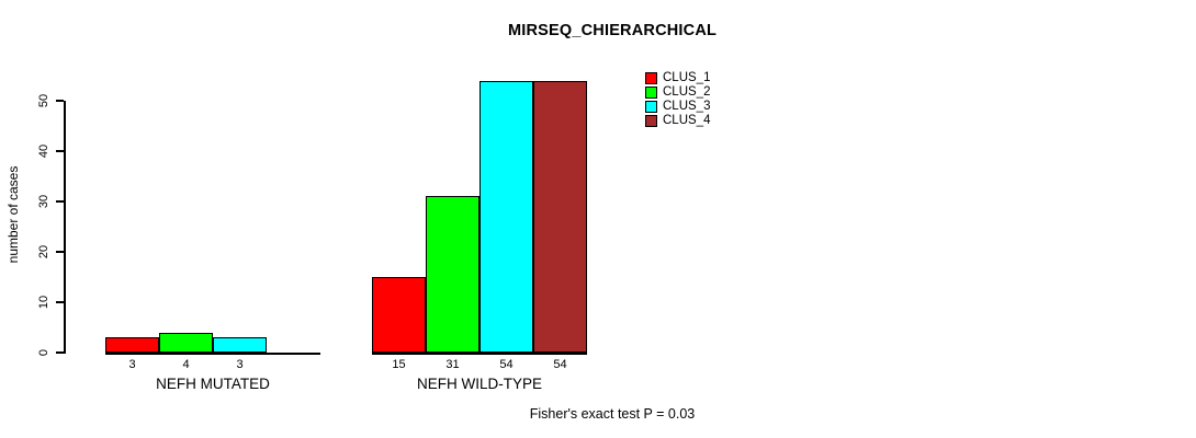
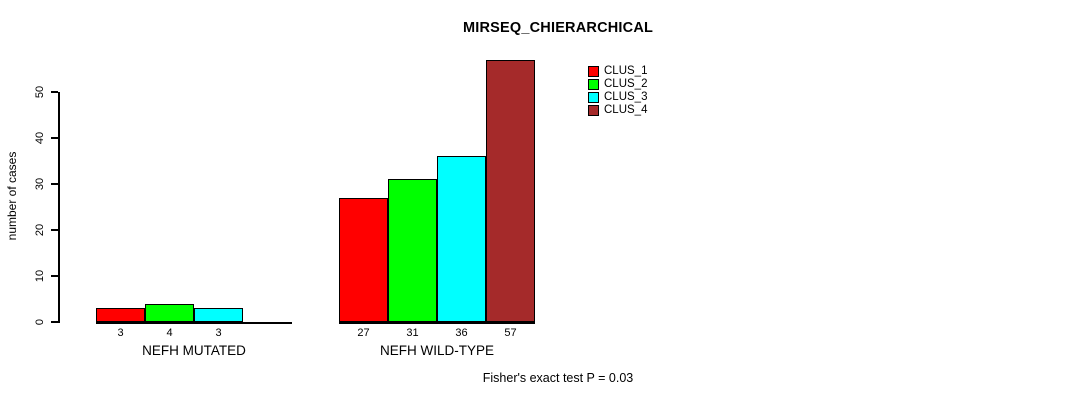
CLUS_1/NEFH WILD-TYPE: 15 -> 27
CLUS_3/NEFH WILD-TYPE: 54 -> 36
CLUS_4/NEFH WILD-TYPE: 54 -> 57
